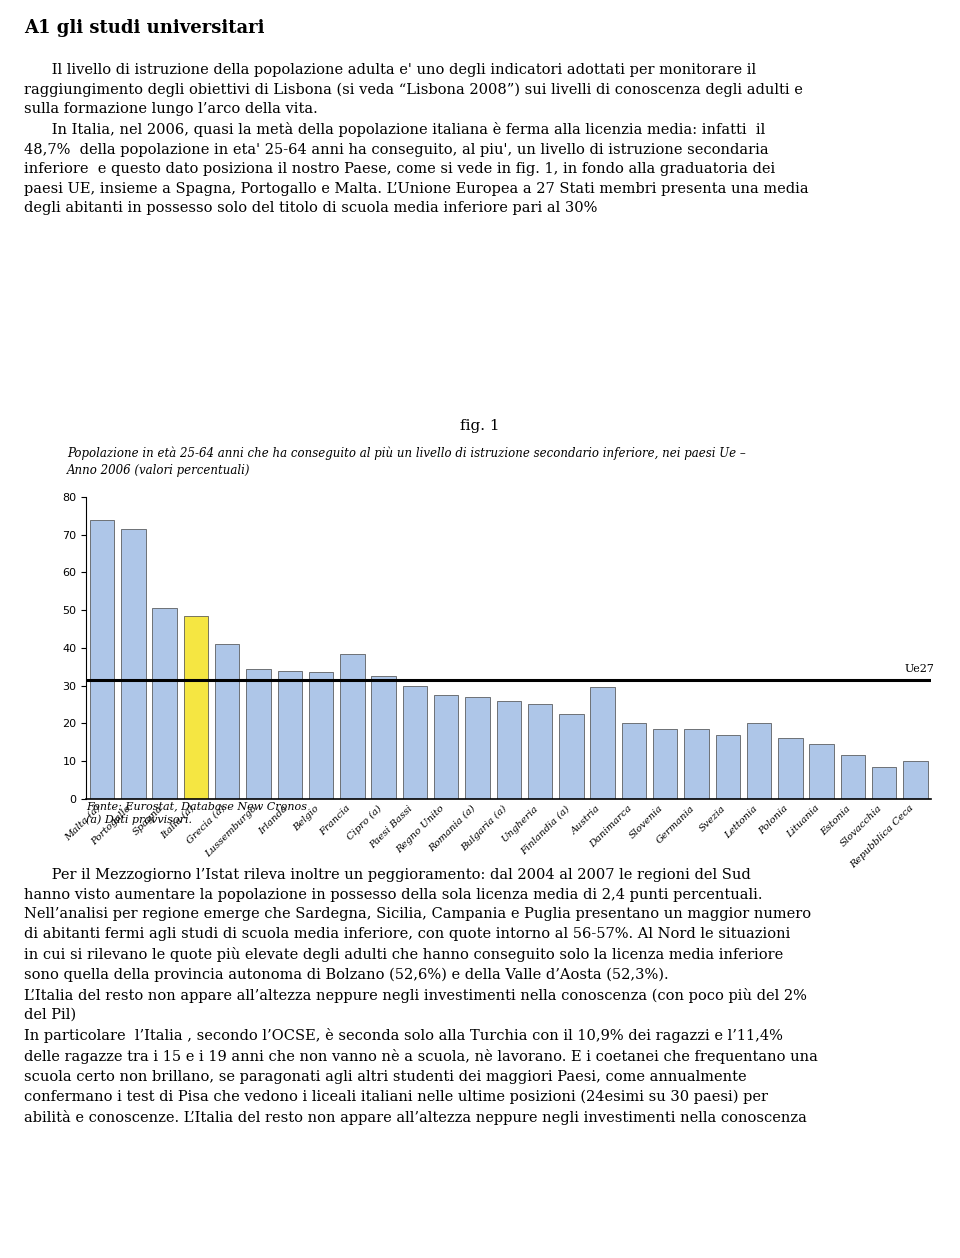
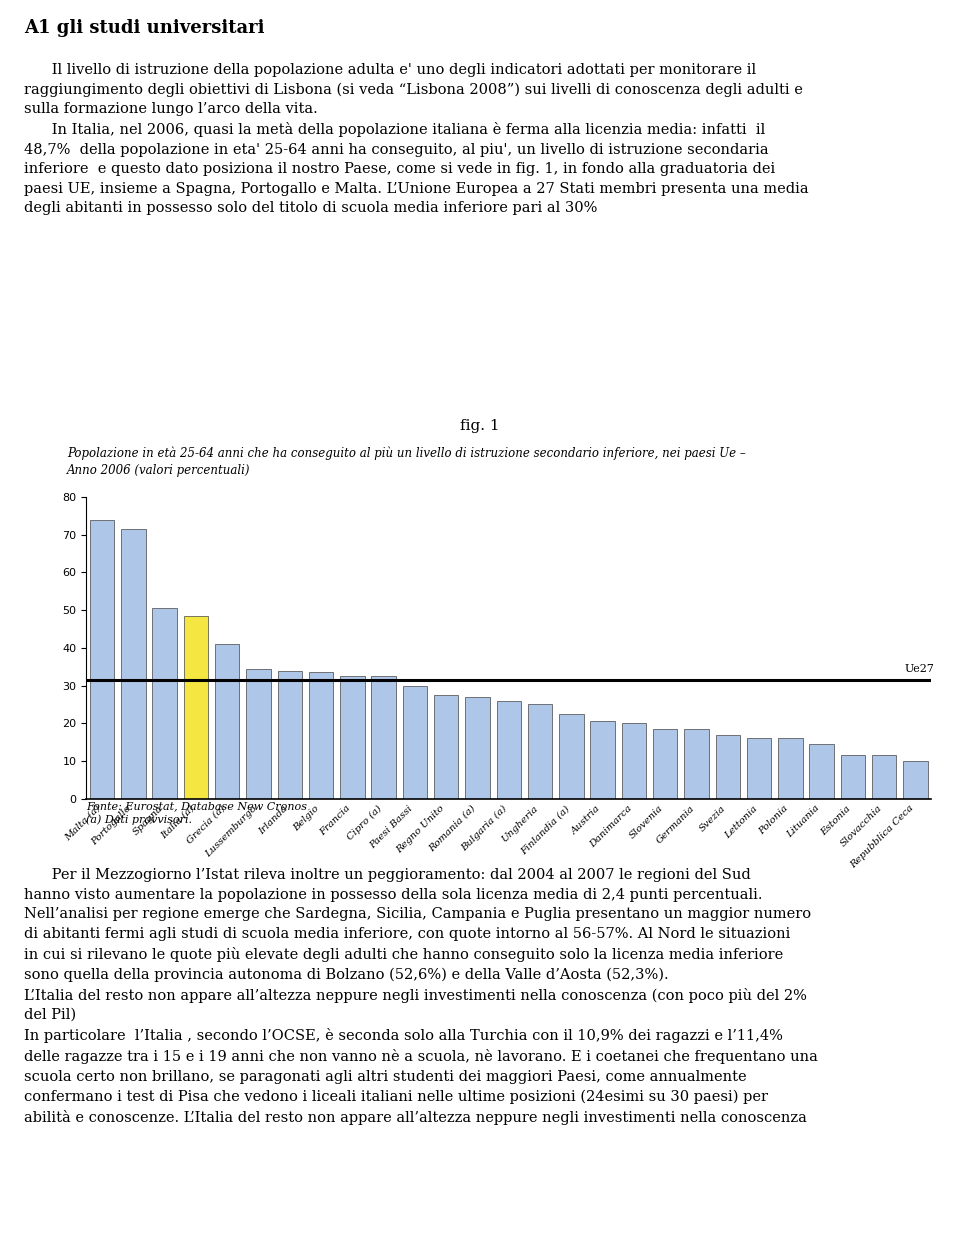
Francia: 38.5 -> 32.5
Austria: 29.5 -> 20.5
Lettonia: 20.0 -> 16.0
Slovacchia: 8.5 -> 11.5
